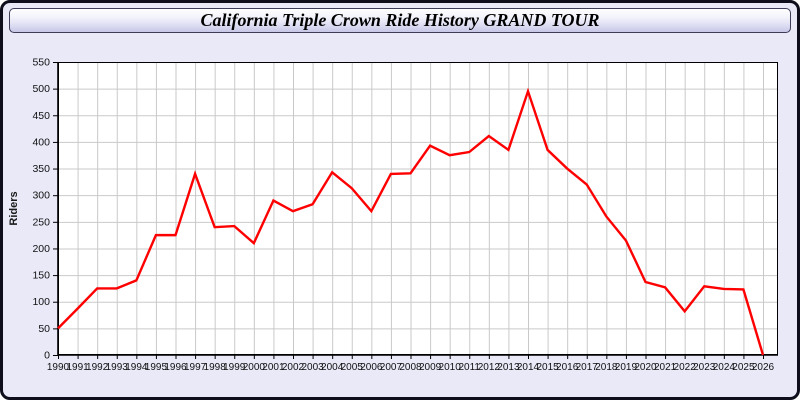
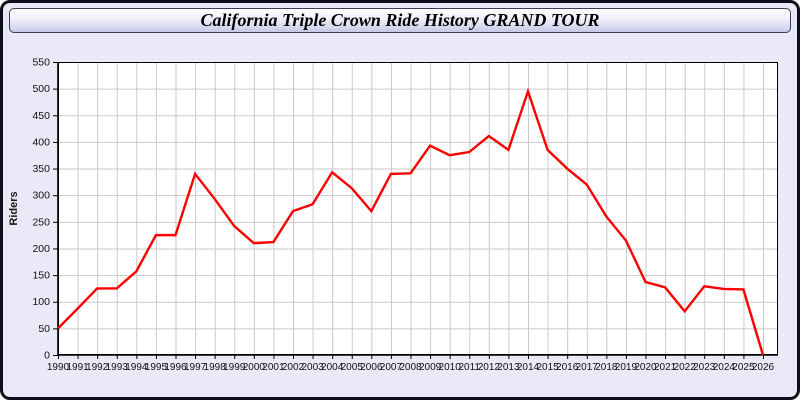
1994: 140 -> 160
1998: 240 -> 290
2001: 290 -> 210
